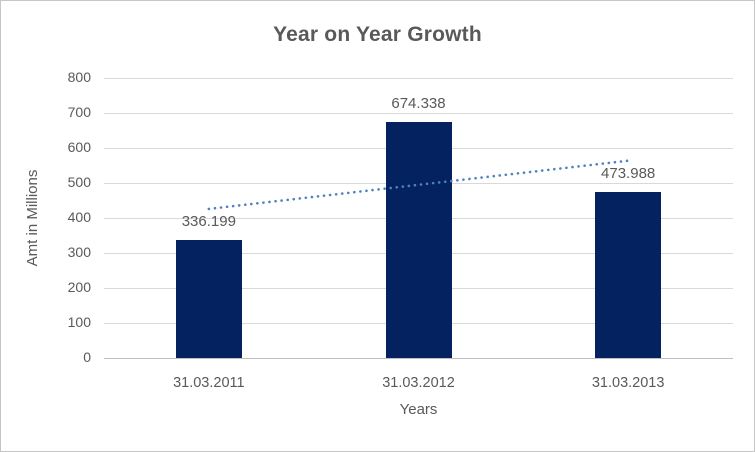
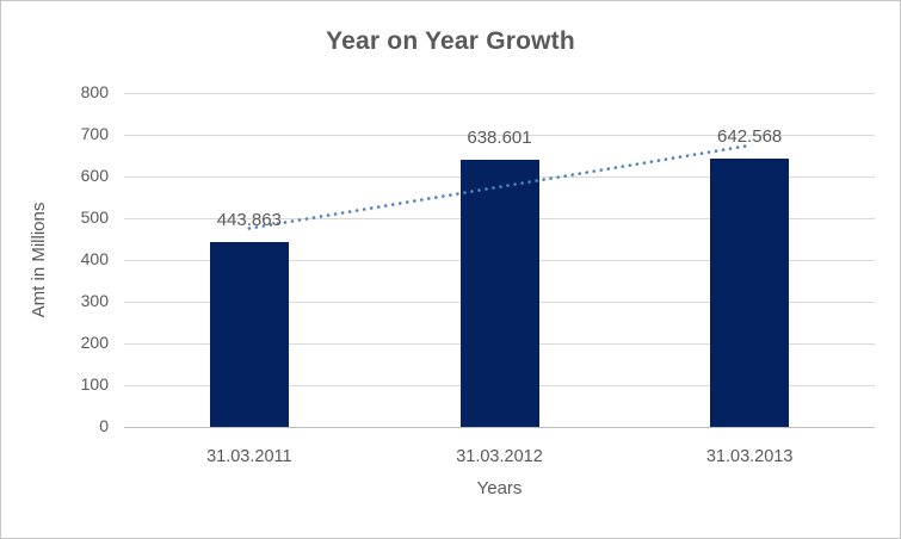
31.03.2011: 336.199 -> 443.863
31.03.2012: 674.338 -> 638.601
31.03.2013: 473.988 -> 642.568
